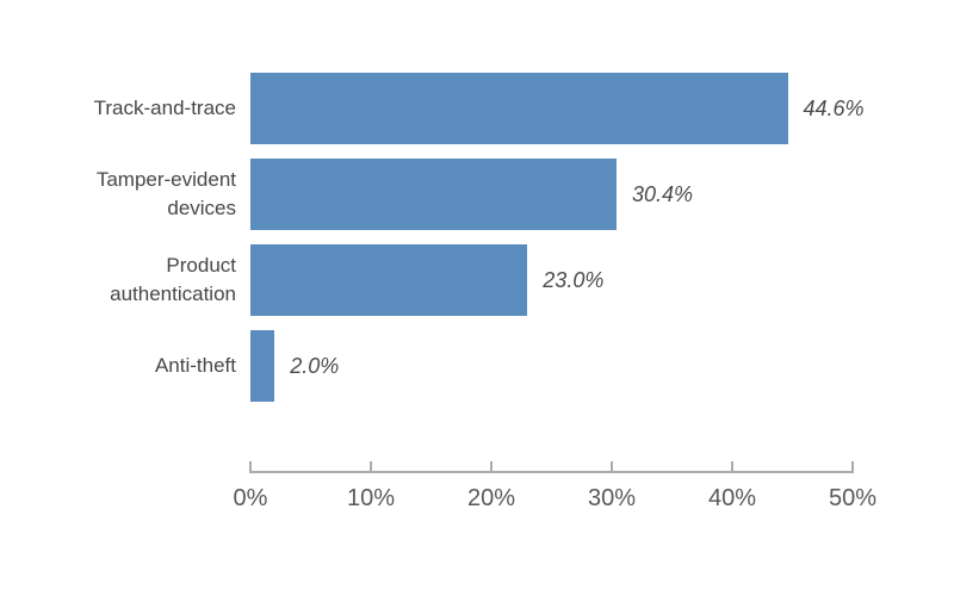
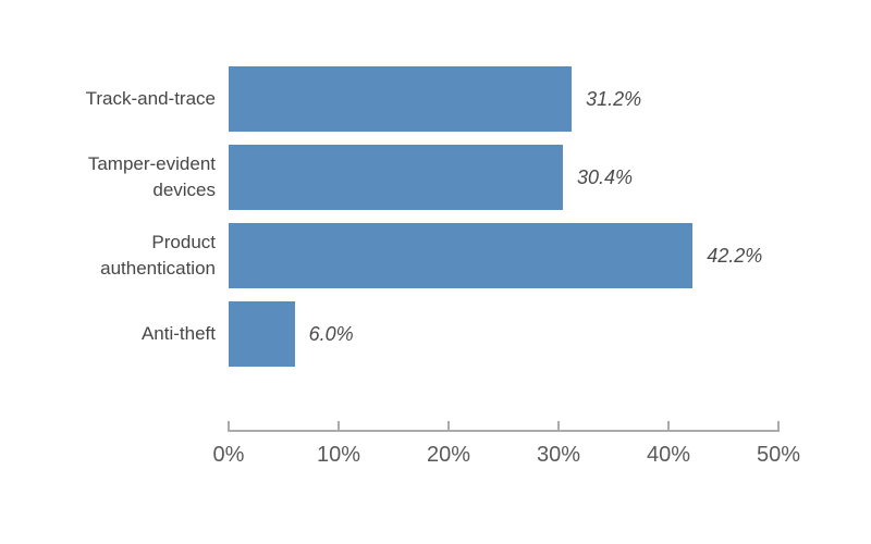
Track-and-trace: 44.6% -> 31.2%
Product authentication: 23.0% -> 42.2%
Anti-theft: 2.0% -> 6.0%
